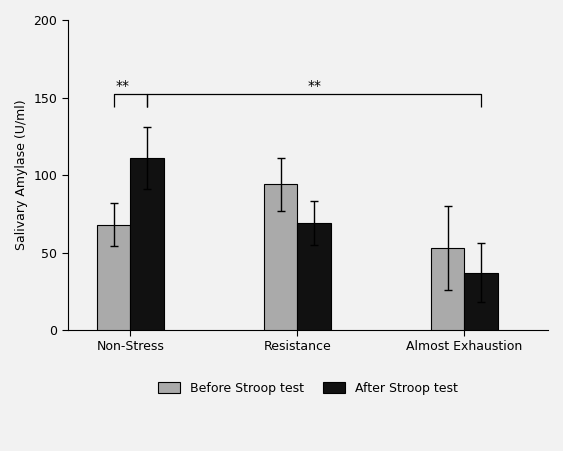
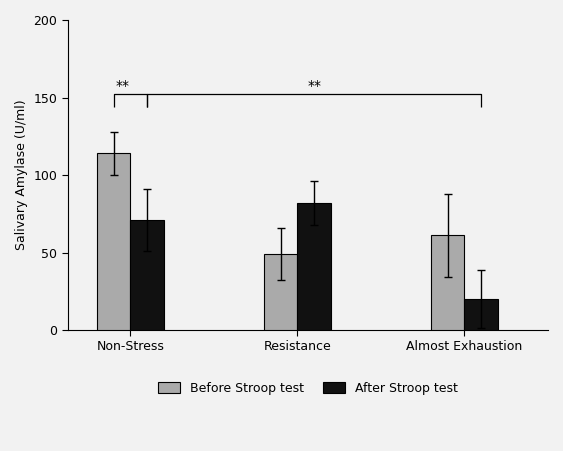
Before Stroop test/Non-Stress: 68 -> 114
After Stroop test/Non-Stress: 111 -> 71
Before Stroop test/Resistance: 94 -> 49
After Stroop test/Resistance: 69 -> 82
Before Stroop test/Almost Exhaustion: 53 -> 61
After Stroop test/Almost Exhaustion: 37 -> 20
